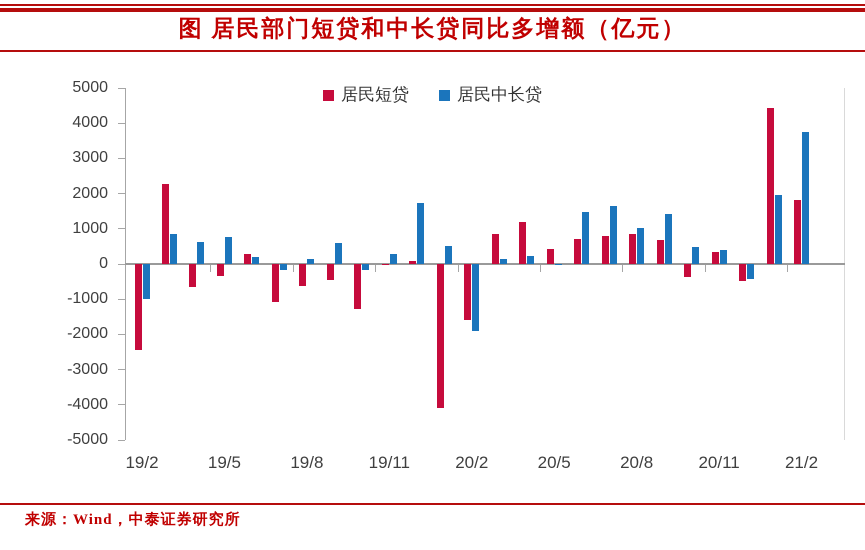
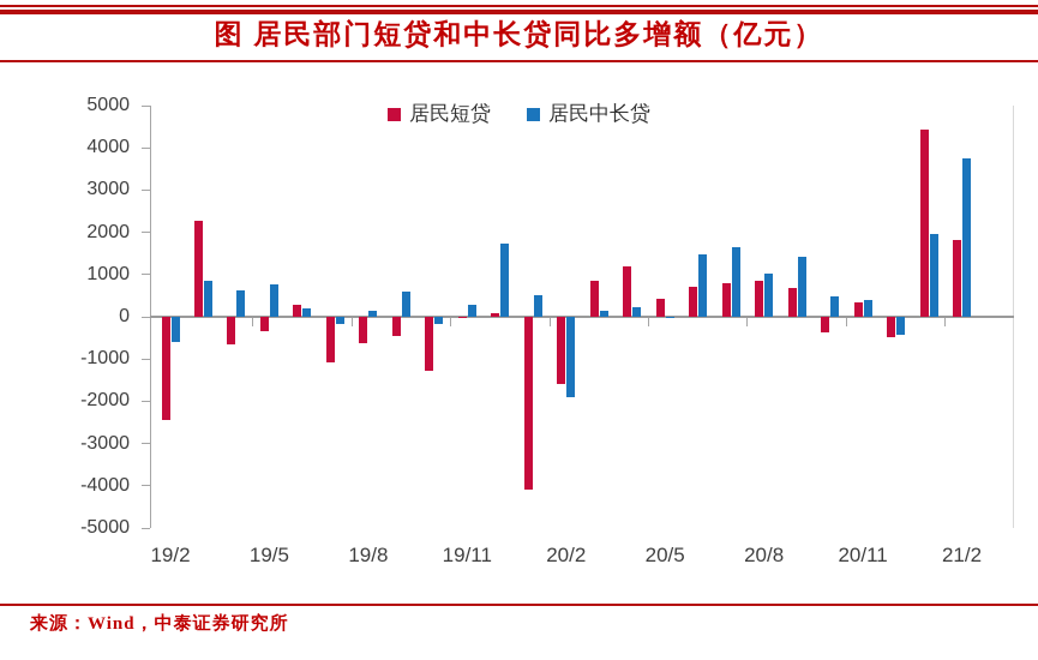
居民中长贷/19/2: -1000 -> -600
